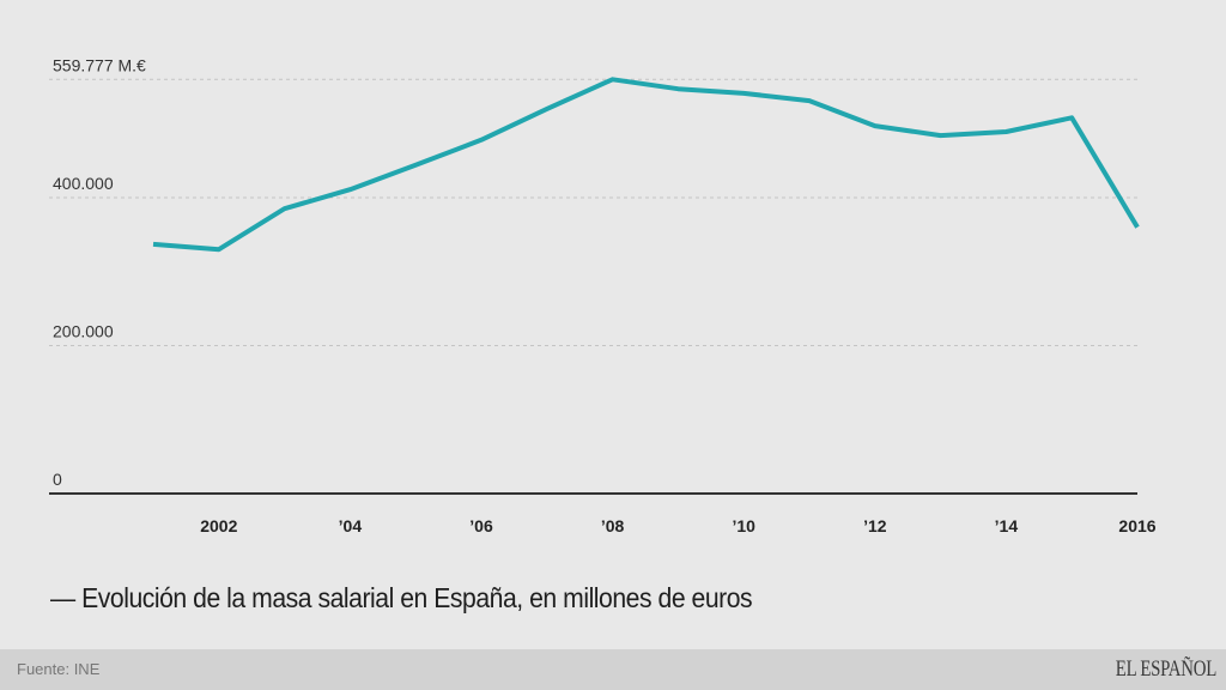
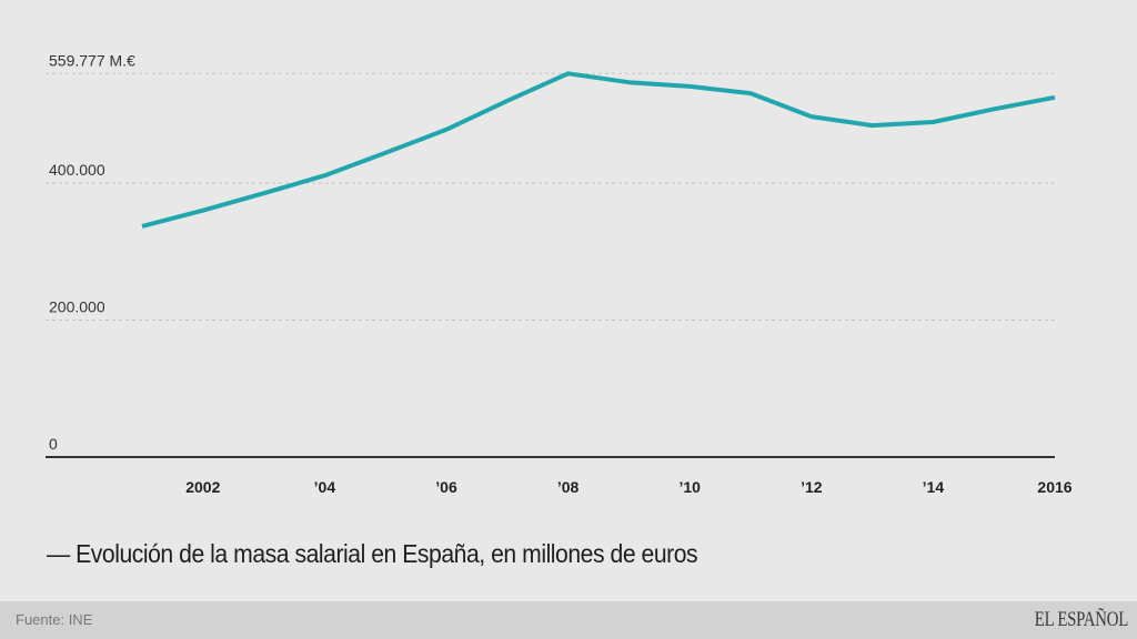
2002: 330000 -> 360000
2016: 360000 -> 520000
